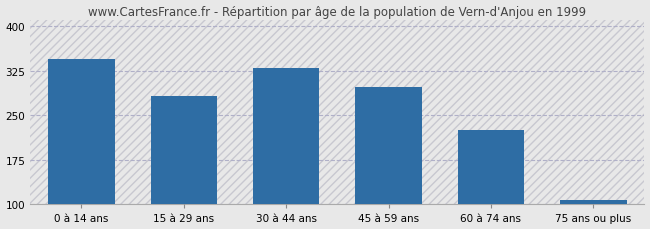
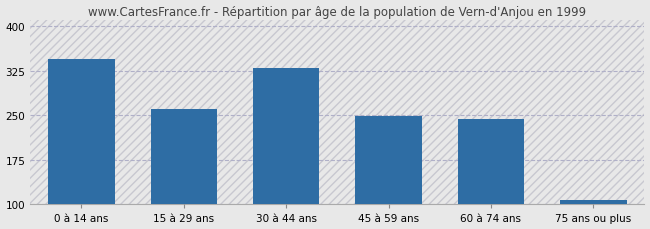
15 à 29 ans: 282 -> 260
45 à 59 ans: 298 -> 248
60 à 74 ans: 226 -> 243
